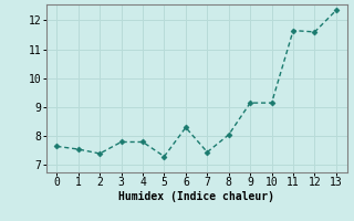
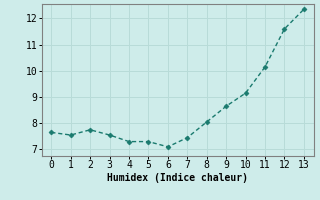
2: 7.40 -> 7.75
3: 7.80 -> 7.55
4: 7.80 -> 7.30
6: 8.30 -> 7.10
9: 9.15 -> 8.65
11: 11.65 -> 10.15
